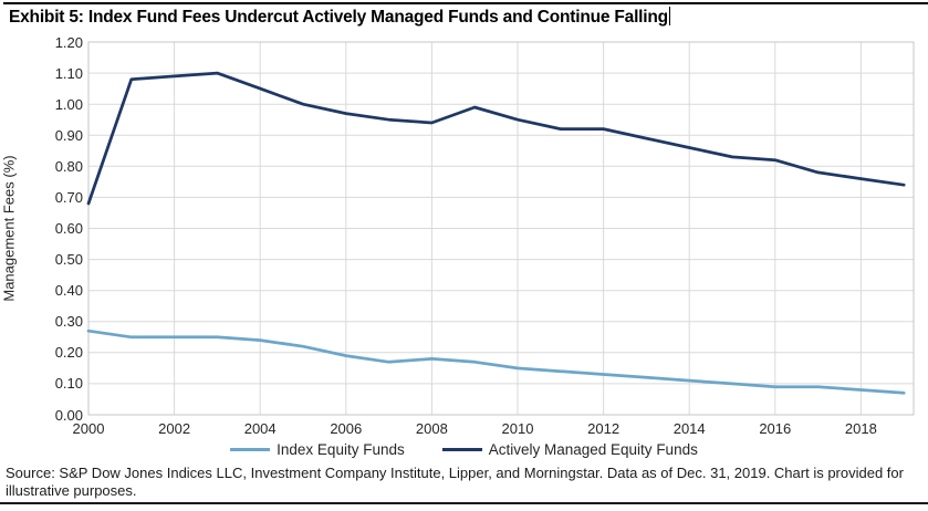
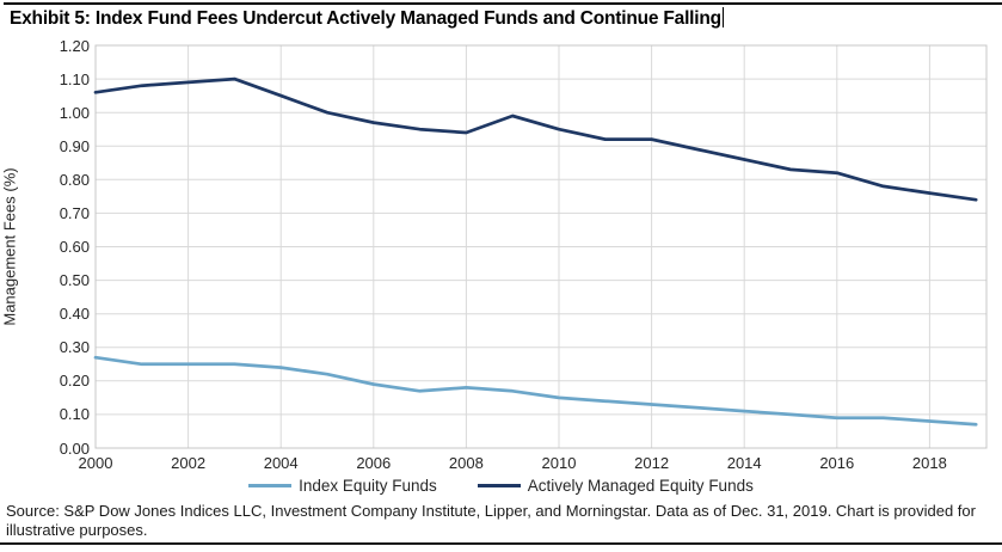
Actively Managed Equity Funds/2000: 0.68 -> 1.06
